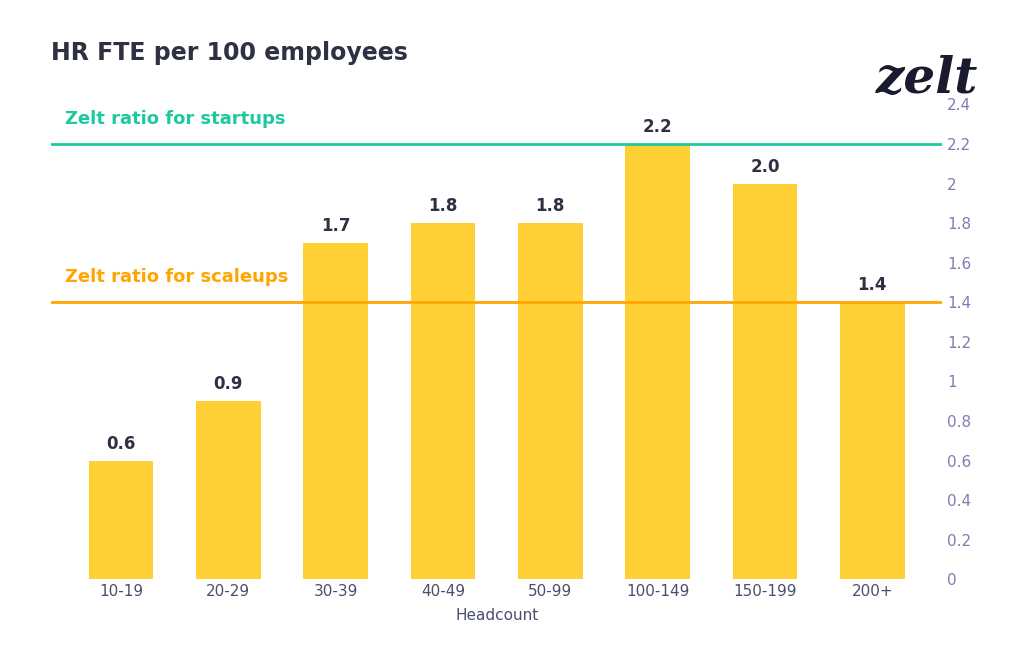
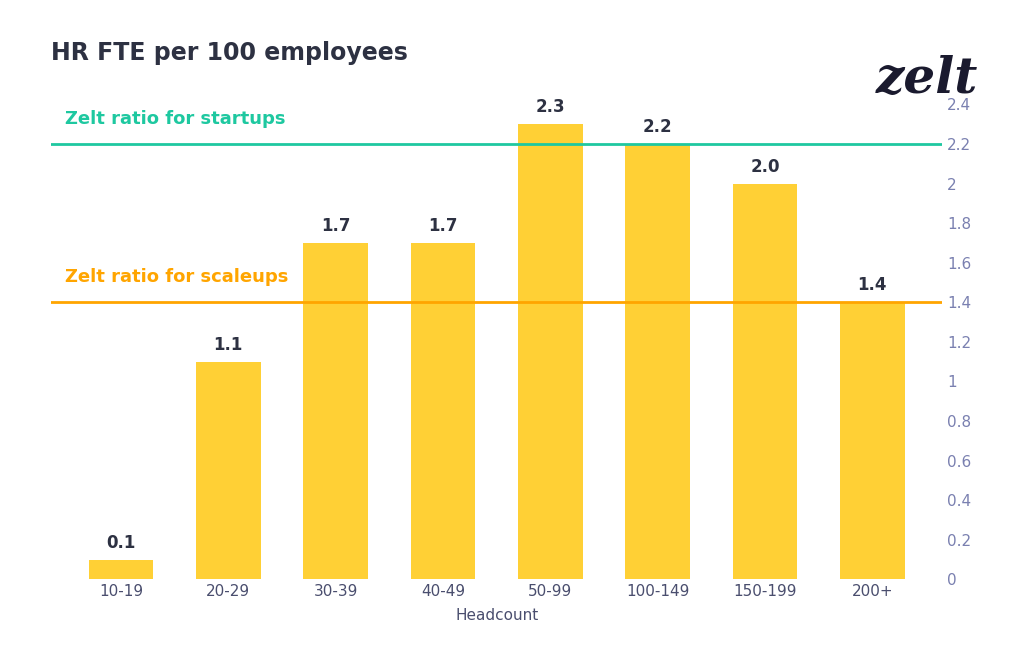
10-19: 0.6 -> 0.1
20-29: 0.9 -> 1.1
40-49: 1.8 -> 1.7
50-99: 1.8 -> 2.3
